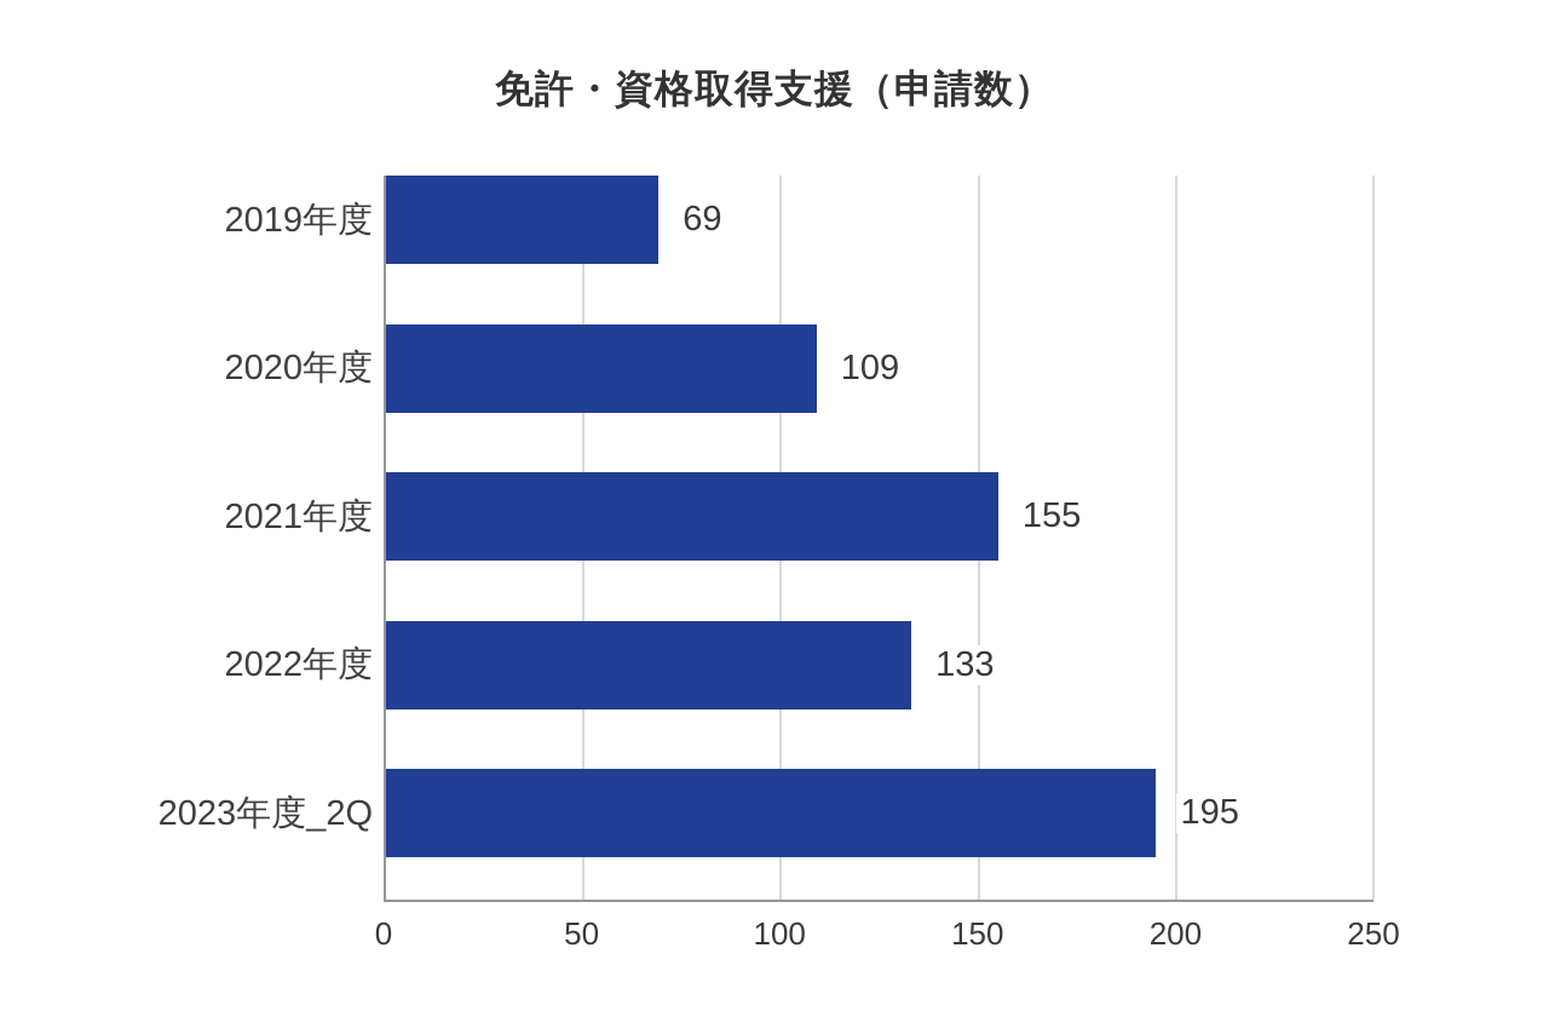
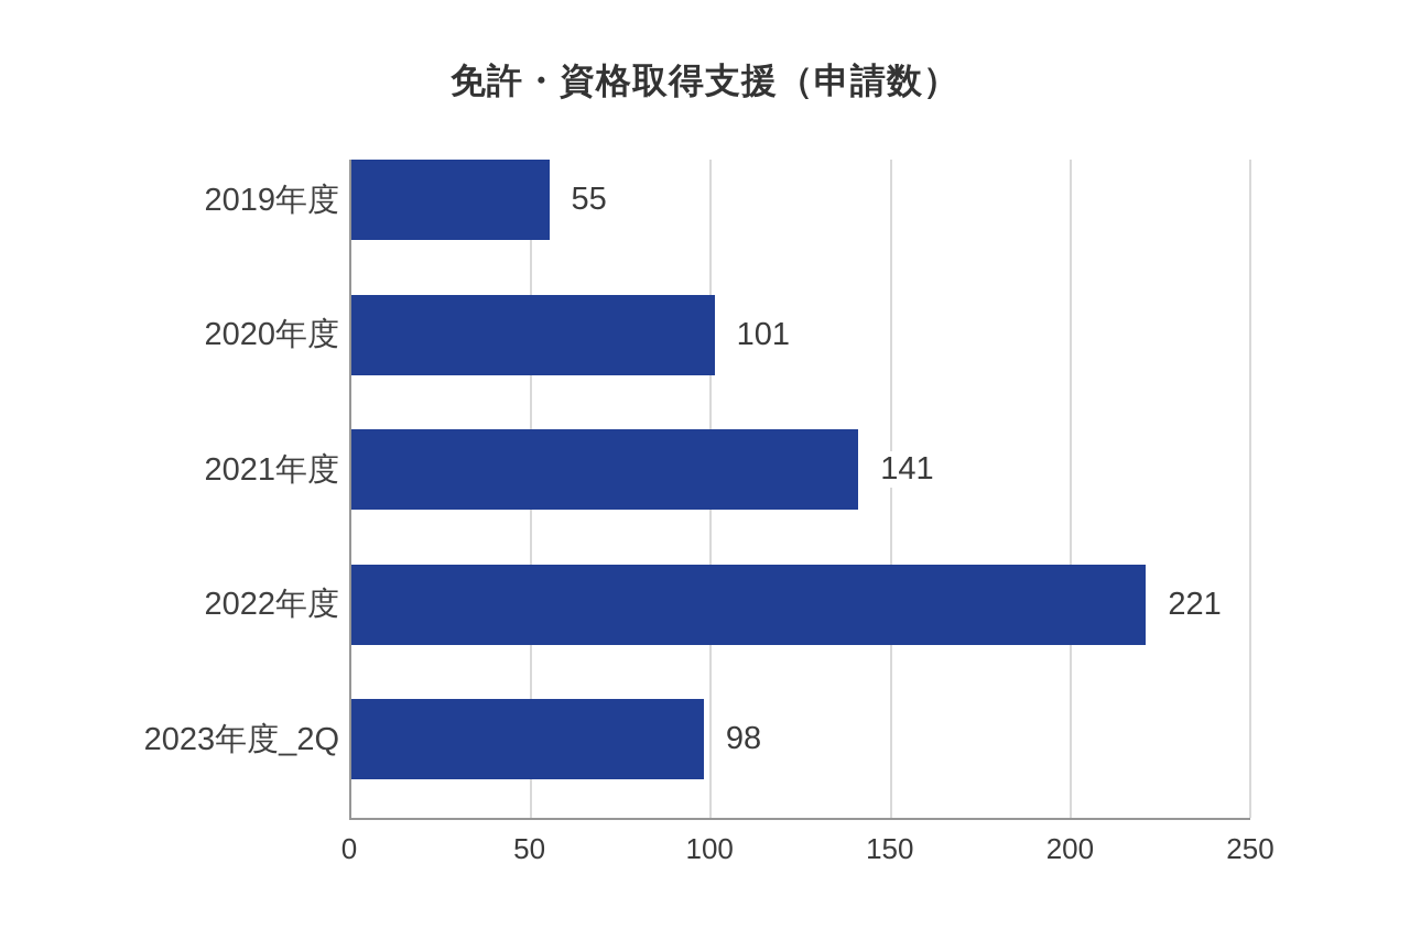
2019年度: 69 -> 55
2020年度: 109 -> 101
2021年度: 155 -> 141
2022年度: 133 -> 221
2023年度_2Q: 195 -> 98
